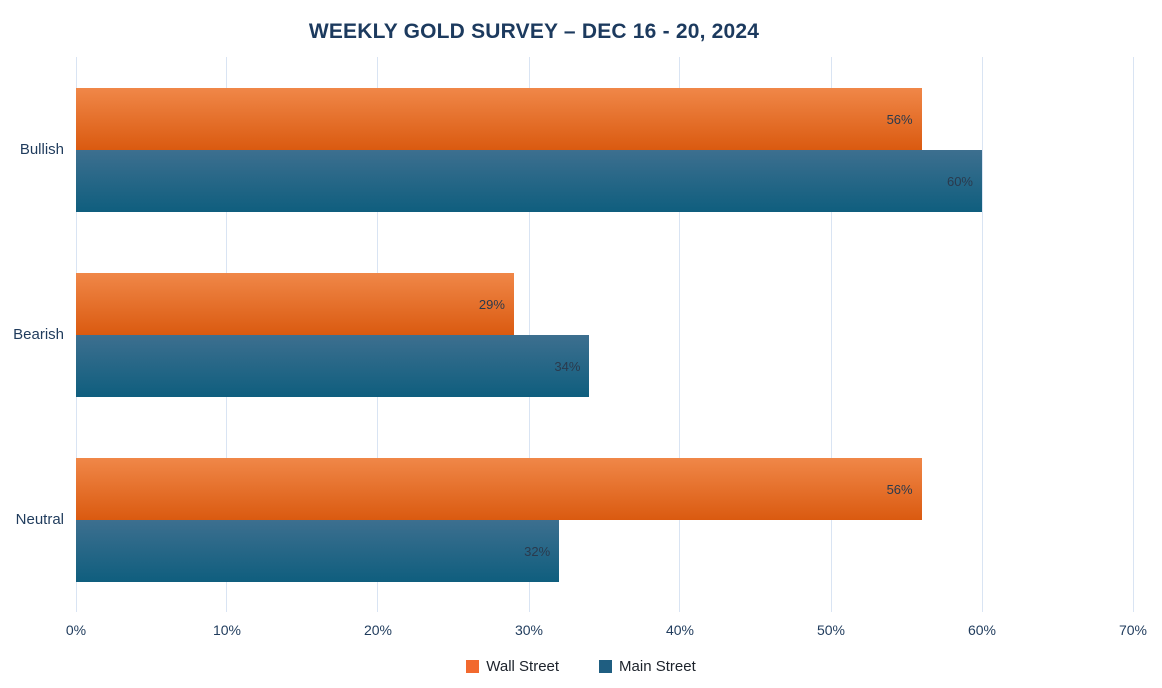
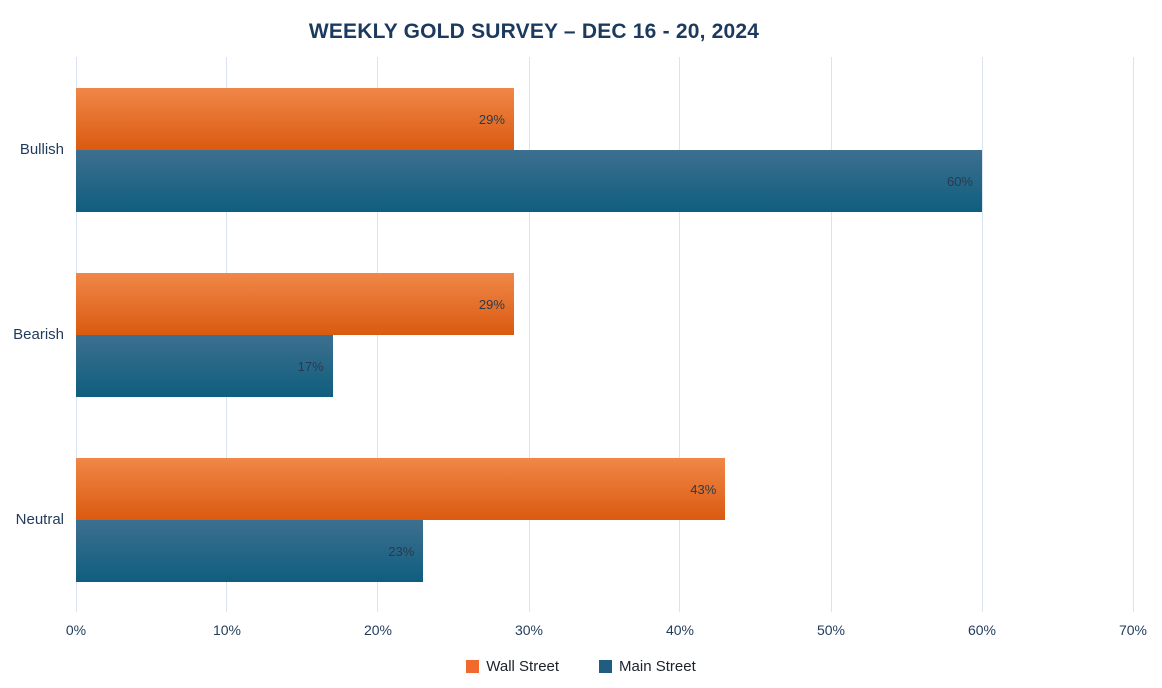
Wall Street/Bullish: 56% -> 29%
Main Street/Bearish: 34% -> 17%
Wall Street/Neutral: 56% -> 43%
Main Street/Neutral: 32% -> 23%
